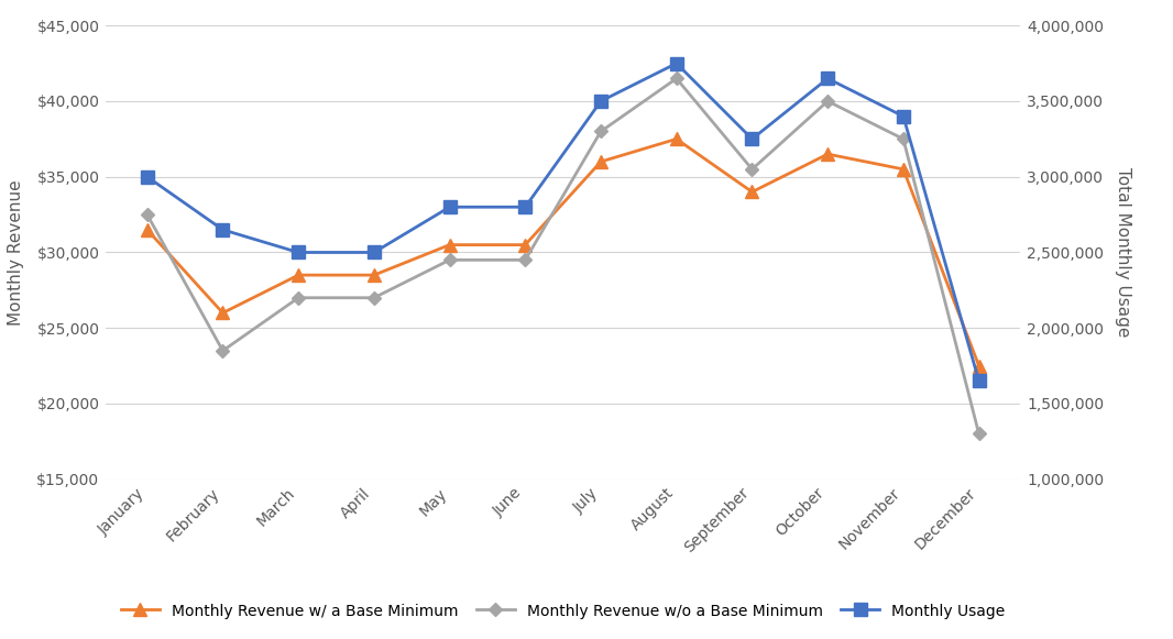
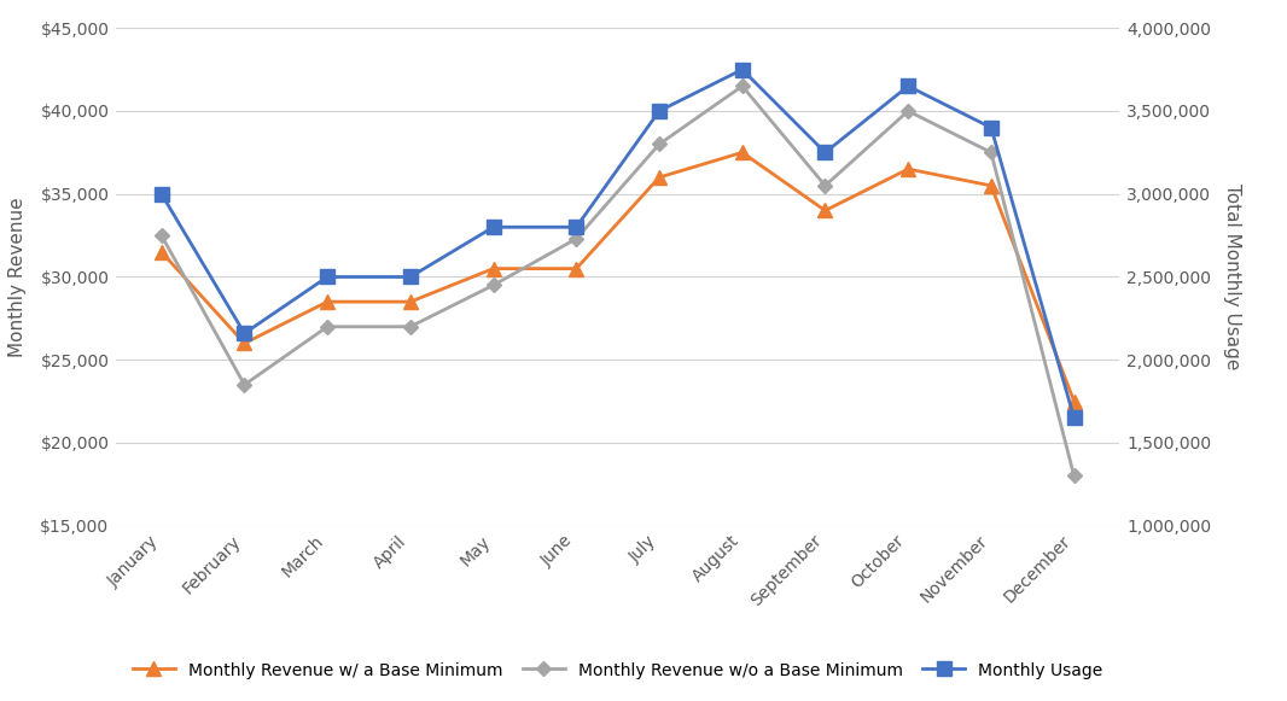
Monthly Usage/February: 2,650,000 -> 2,160,000
Monthly Revenue w/o a Base Minimum/June: $29,500 -> $32,300
